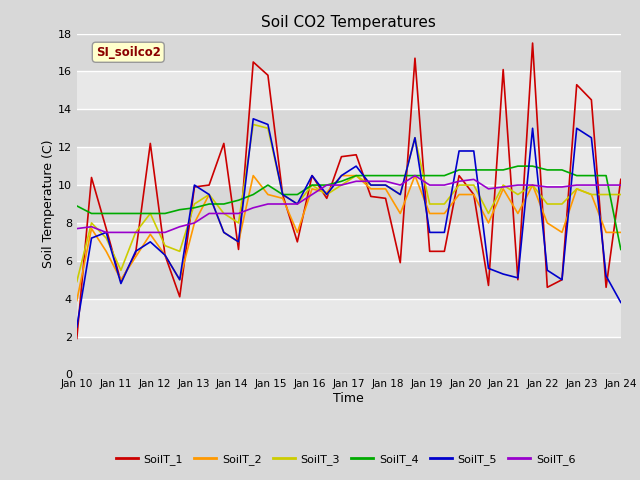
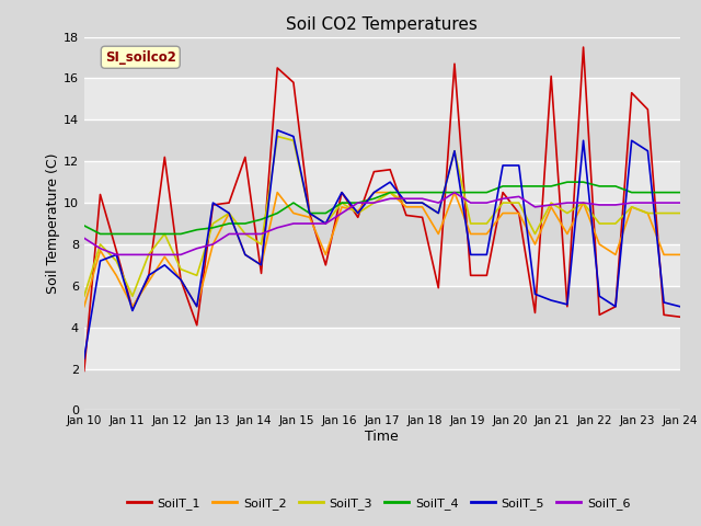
SoilT_2/Jan 10: 3.9 -> 5.0
SoilT_3/Jan 10: 4.9 -> 5.5
SoilT_6/Jan 10: 7.7 -> 8.3
SoilT_1/Jan 24: 10.3 -> 4.5
SoilT_4/Jan 24: 6.6 -> 10.5
SoilT_5/Jan 24: 3.8 -> 5.0
